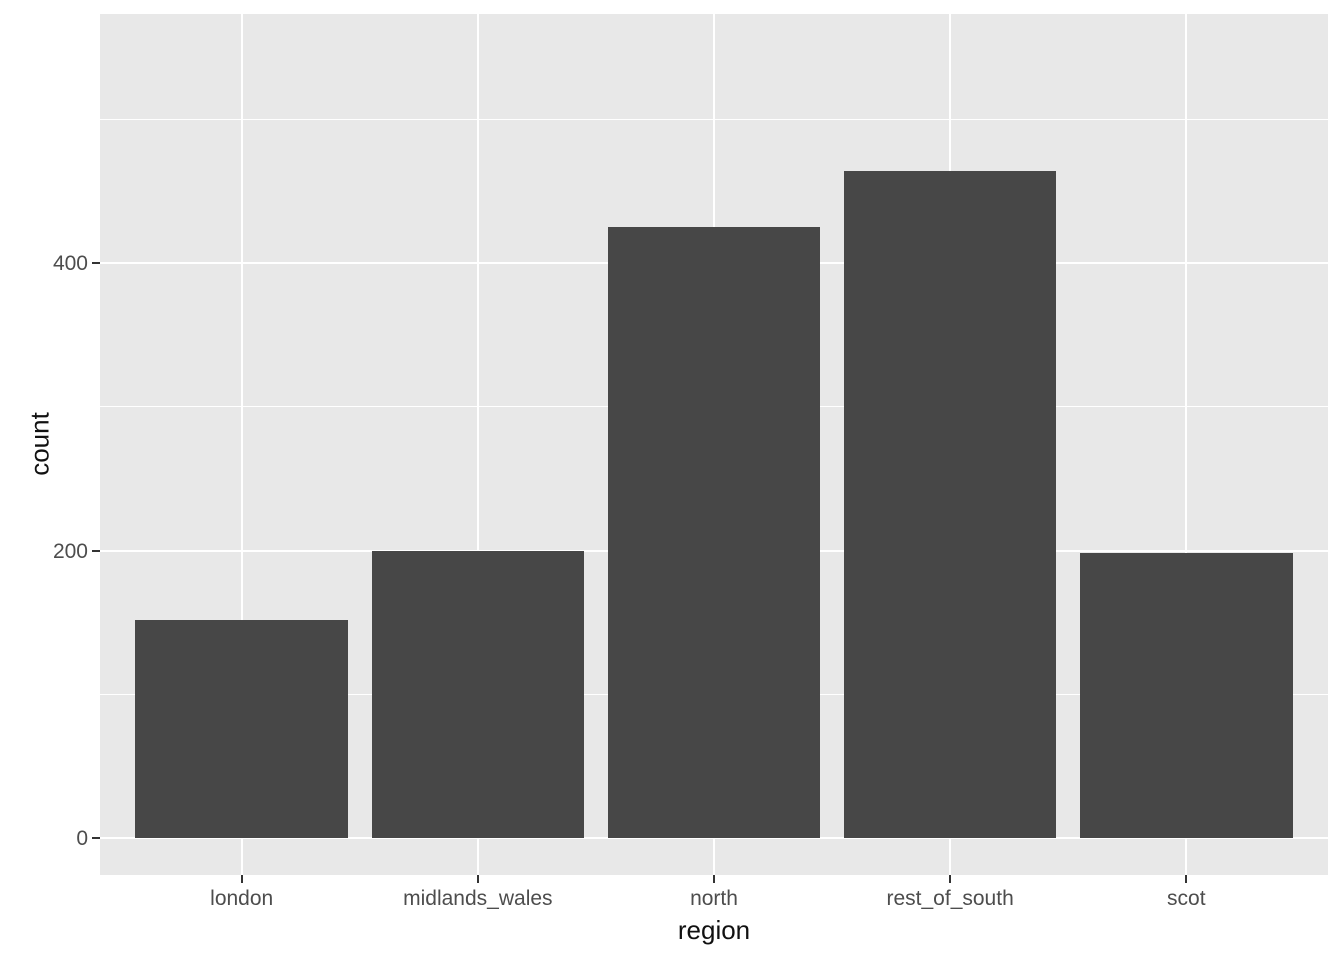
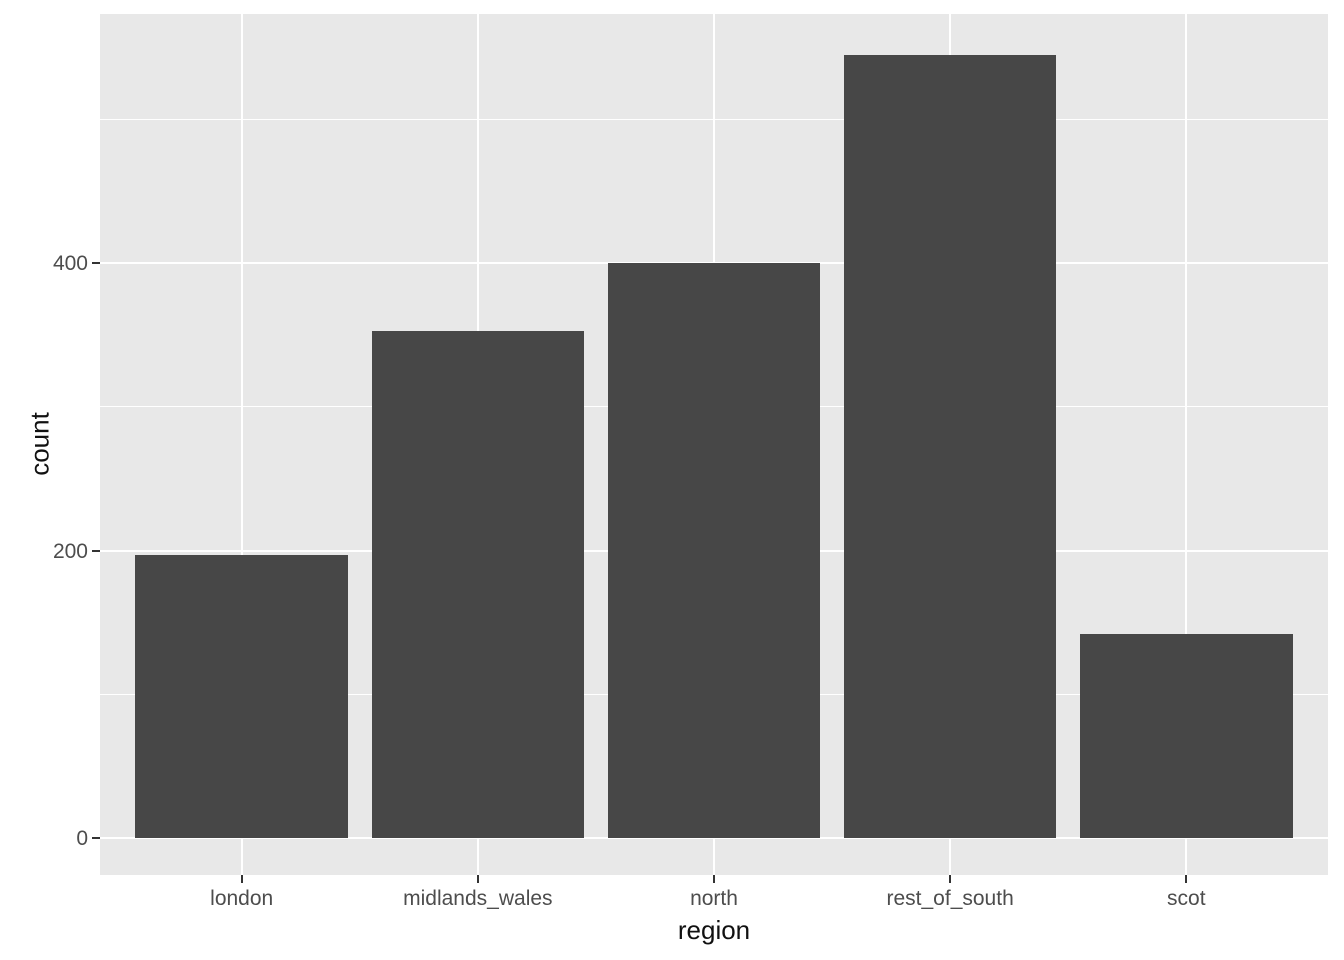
london: 152 -> 197
midlands_wales: 200 -> 353
north: 425 -> 400
rest_of_south: 464 -> 545
scot: 198 -> 142
